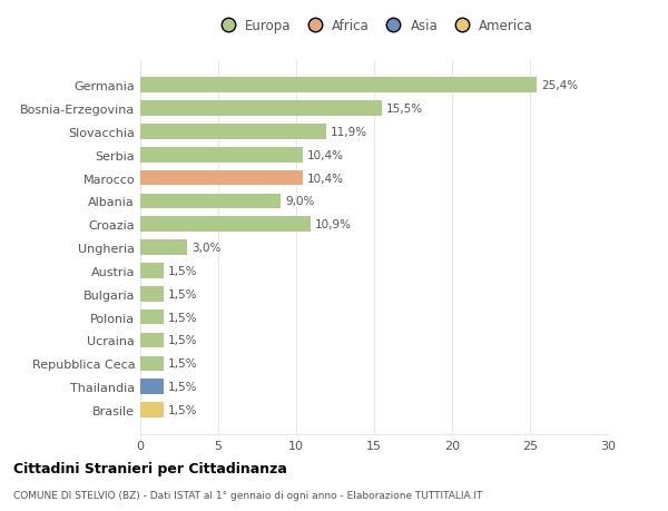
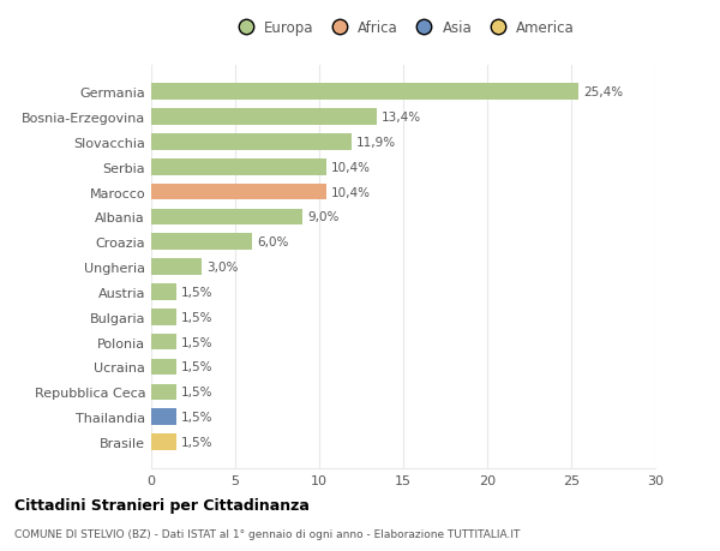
Bosnia-Erzegovina: 15,5% -> 13,4%
Croazia: 10,9% -> 6,0%
